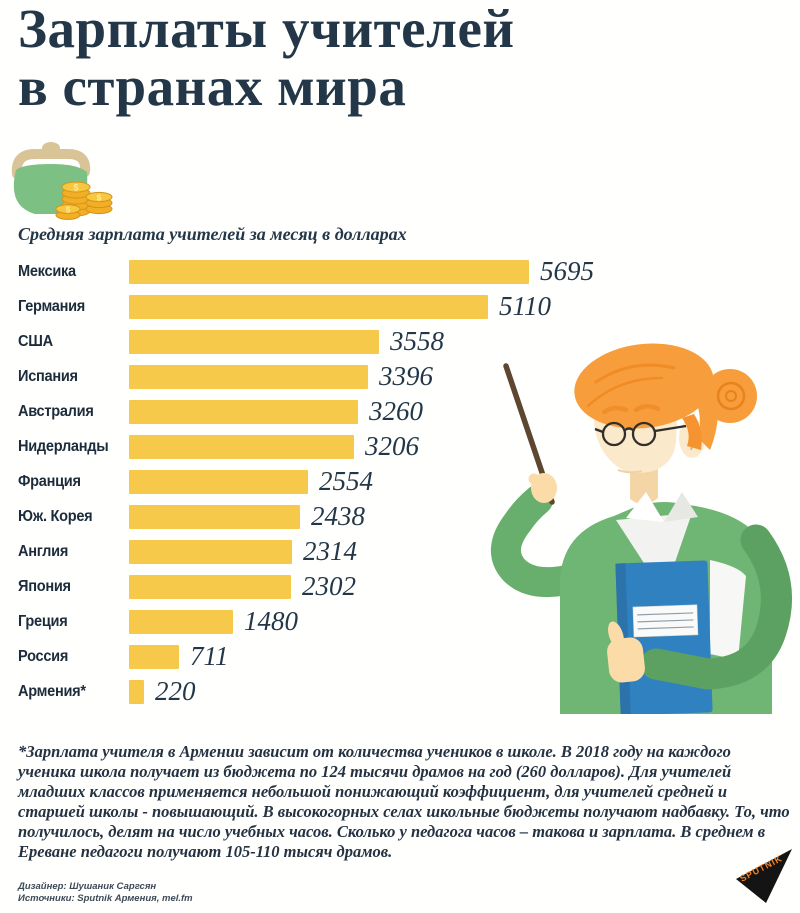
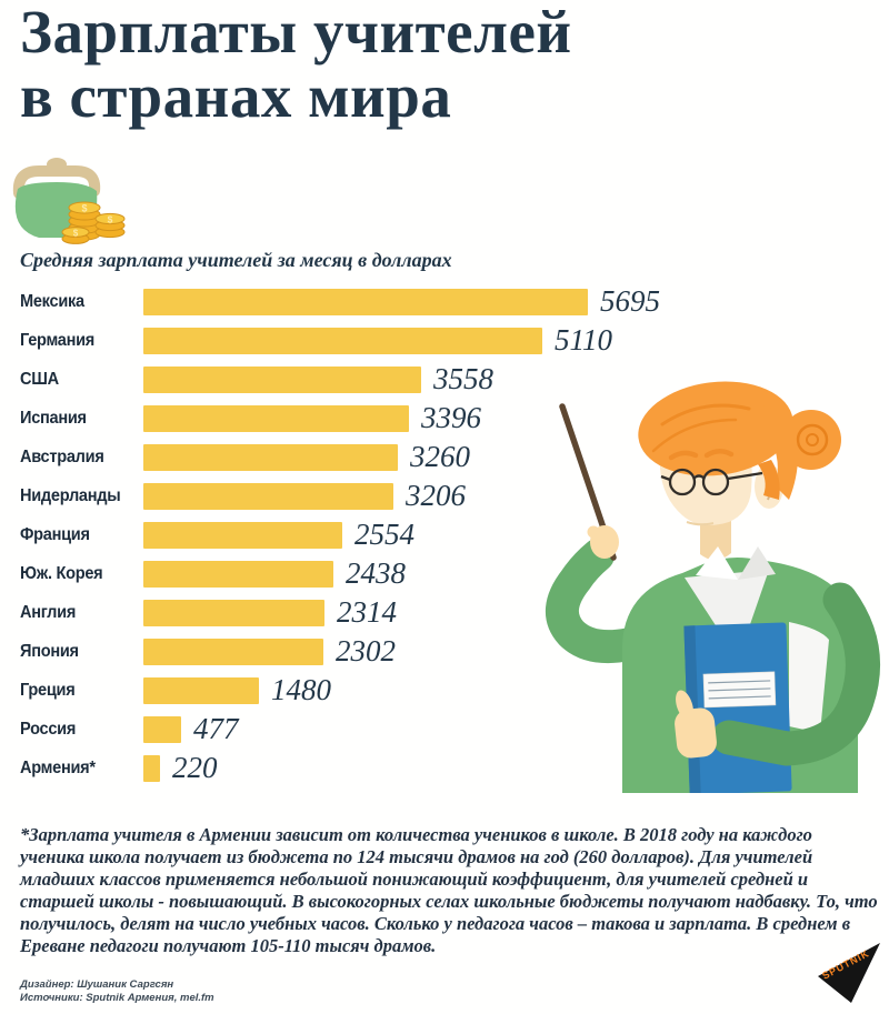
Россия: 711 -> 477
